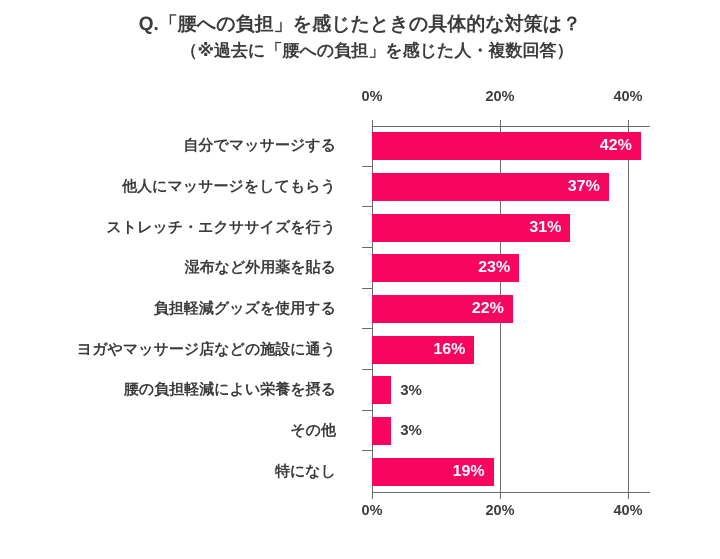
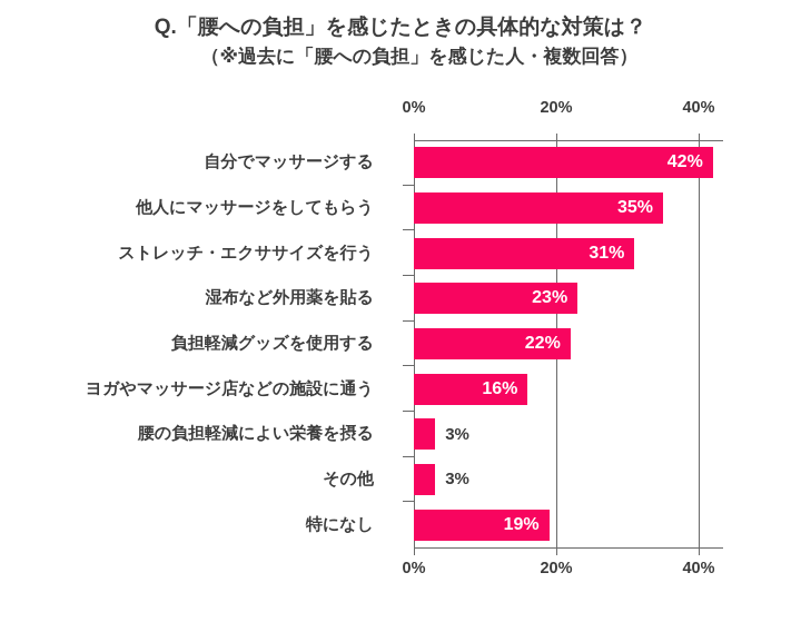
他人にマッサージをしてもらう: 37% -> 35%
